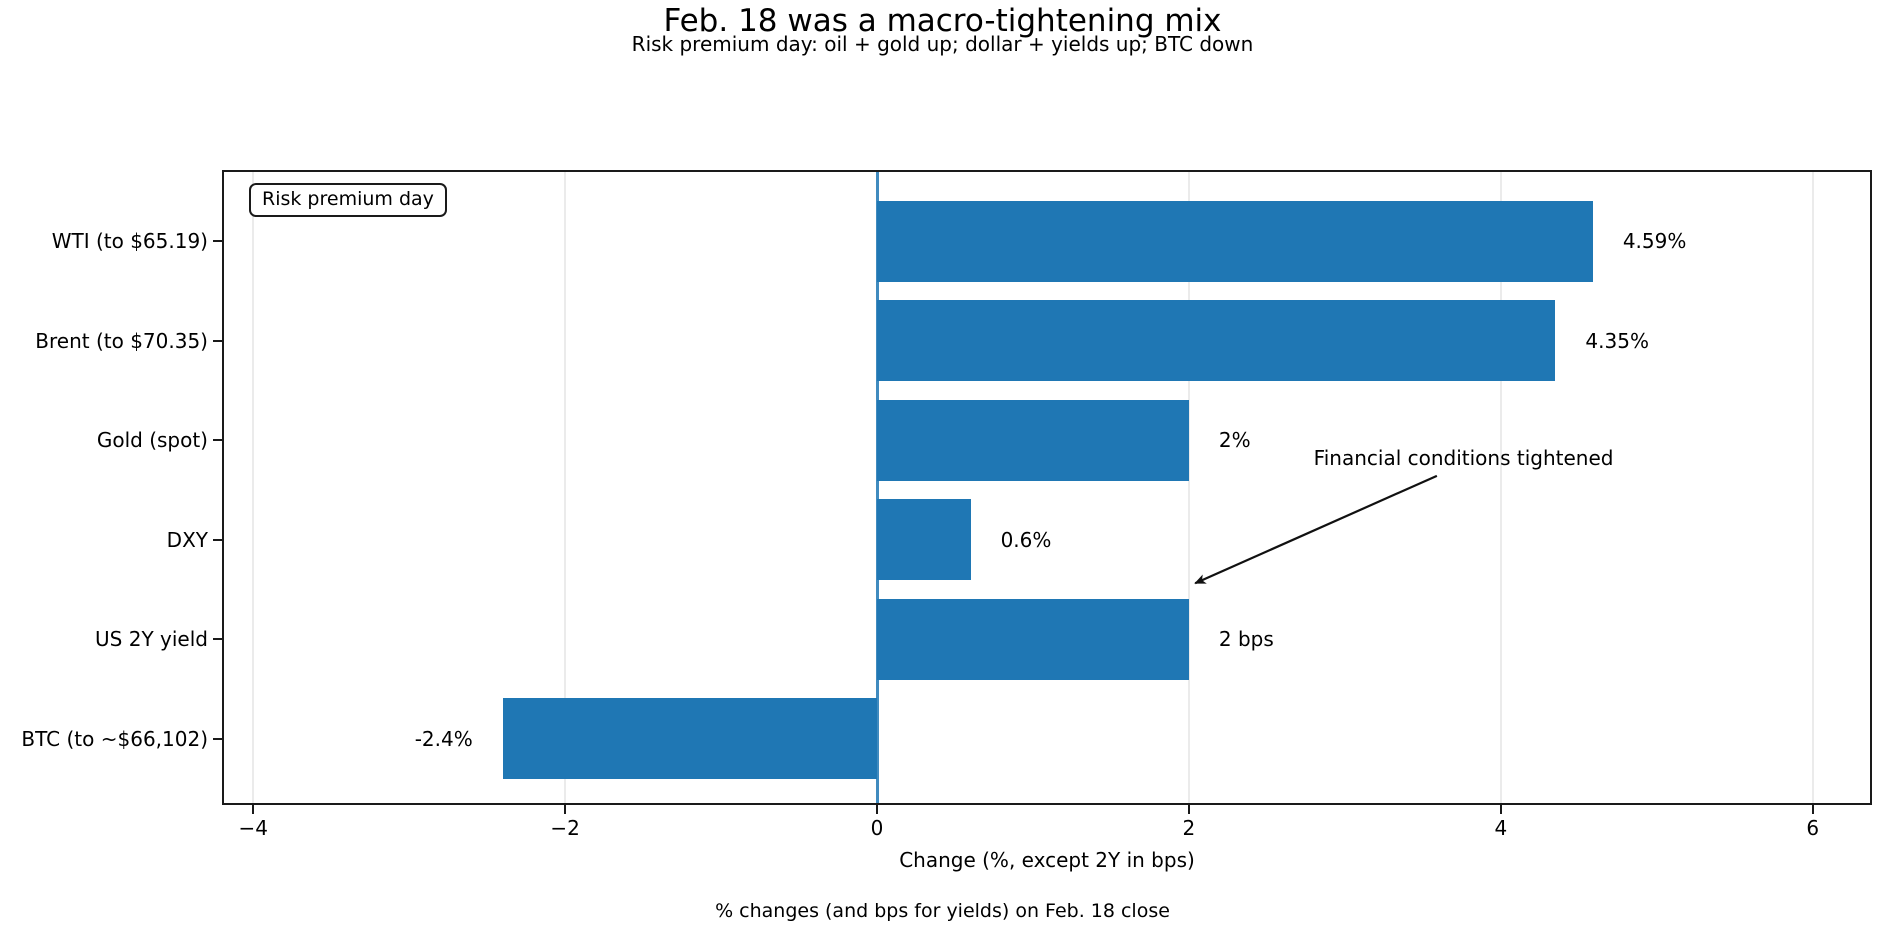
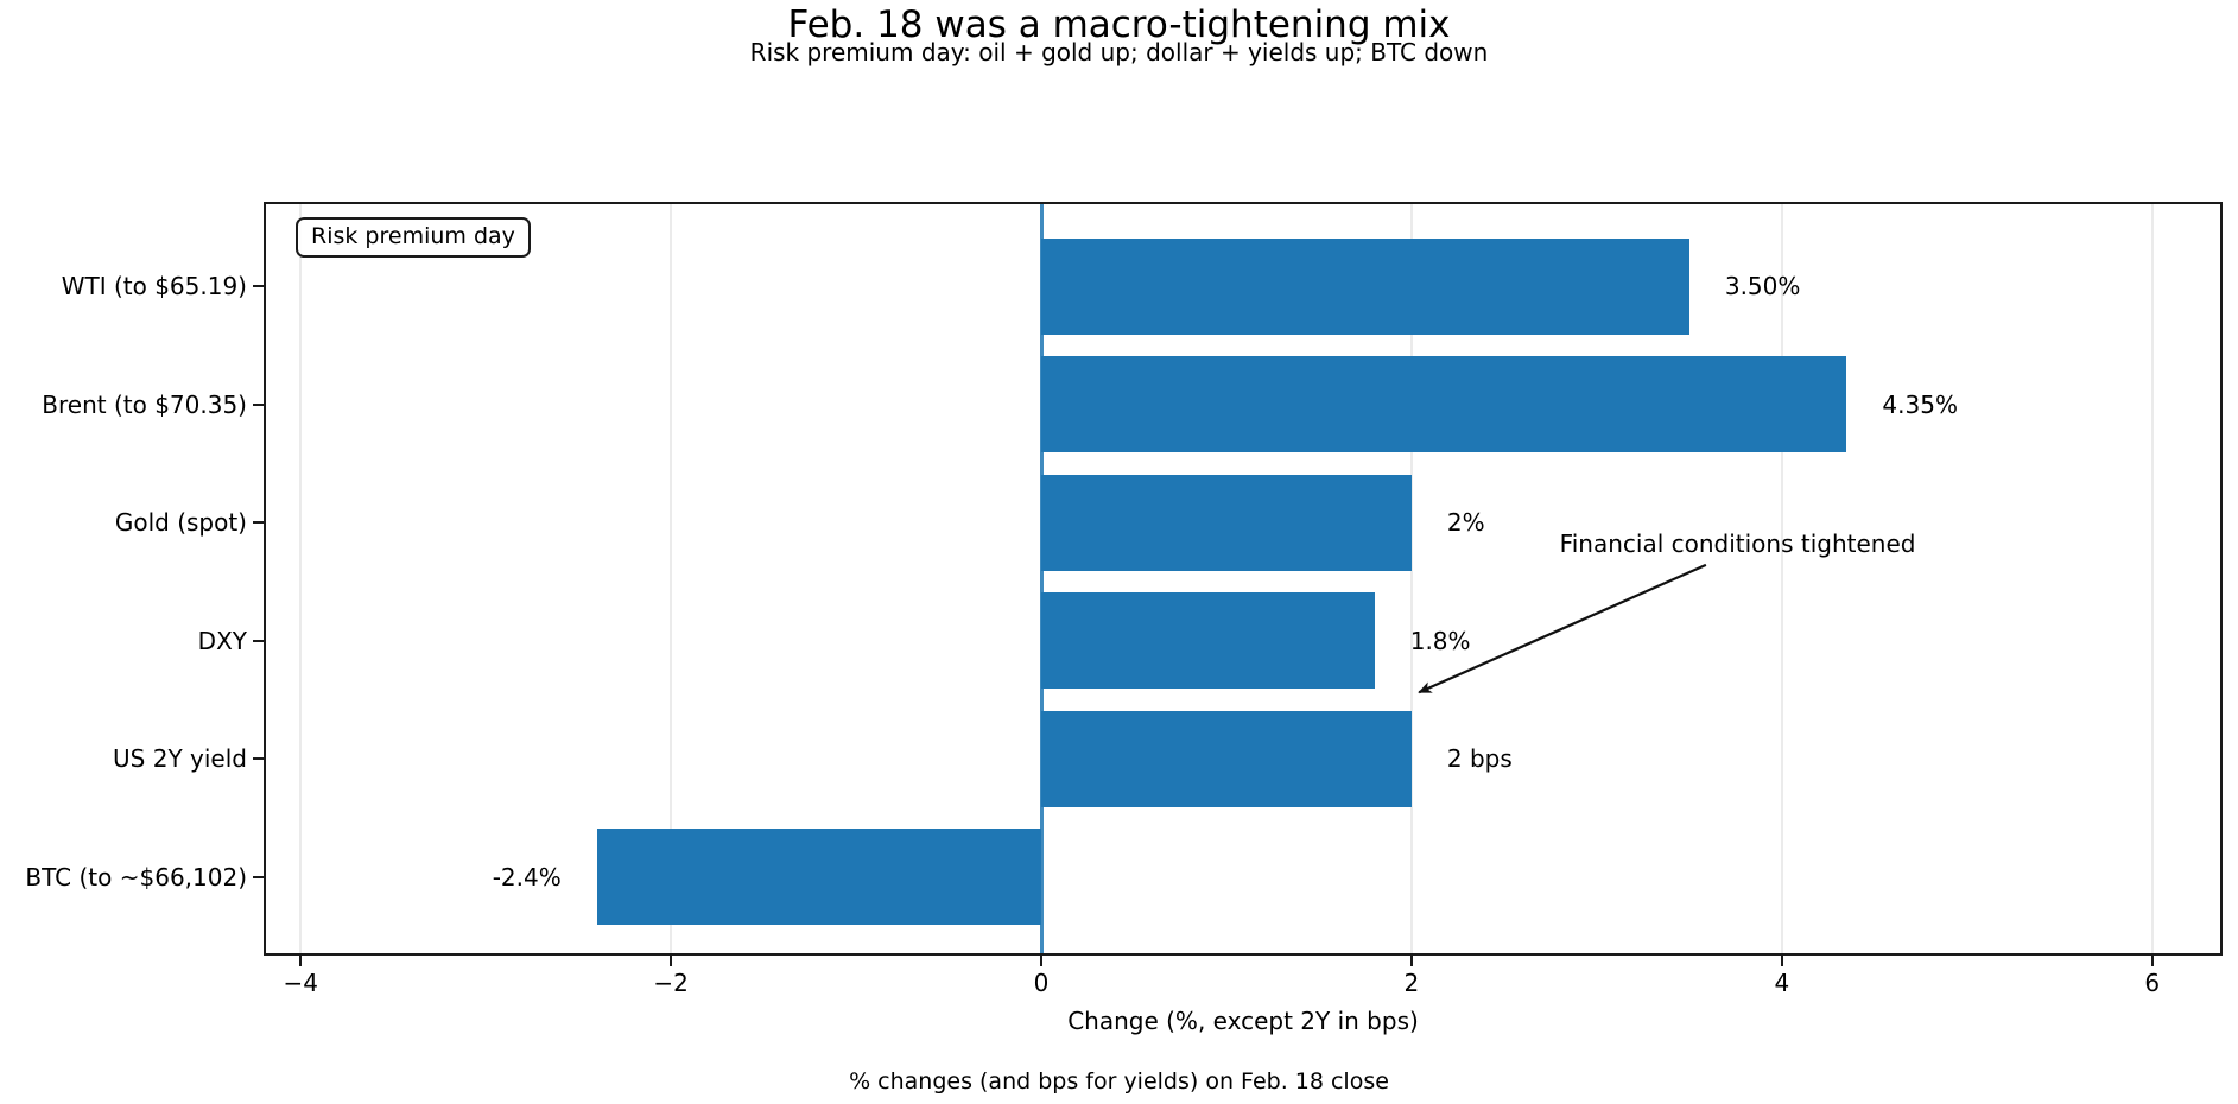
WTI (to $65.19): 4.59% -> 3.50%
DXY: 0.6% -> 1.8%
